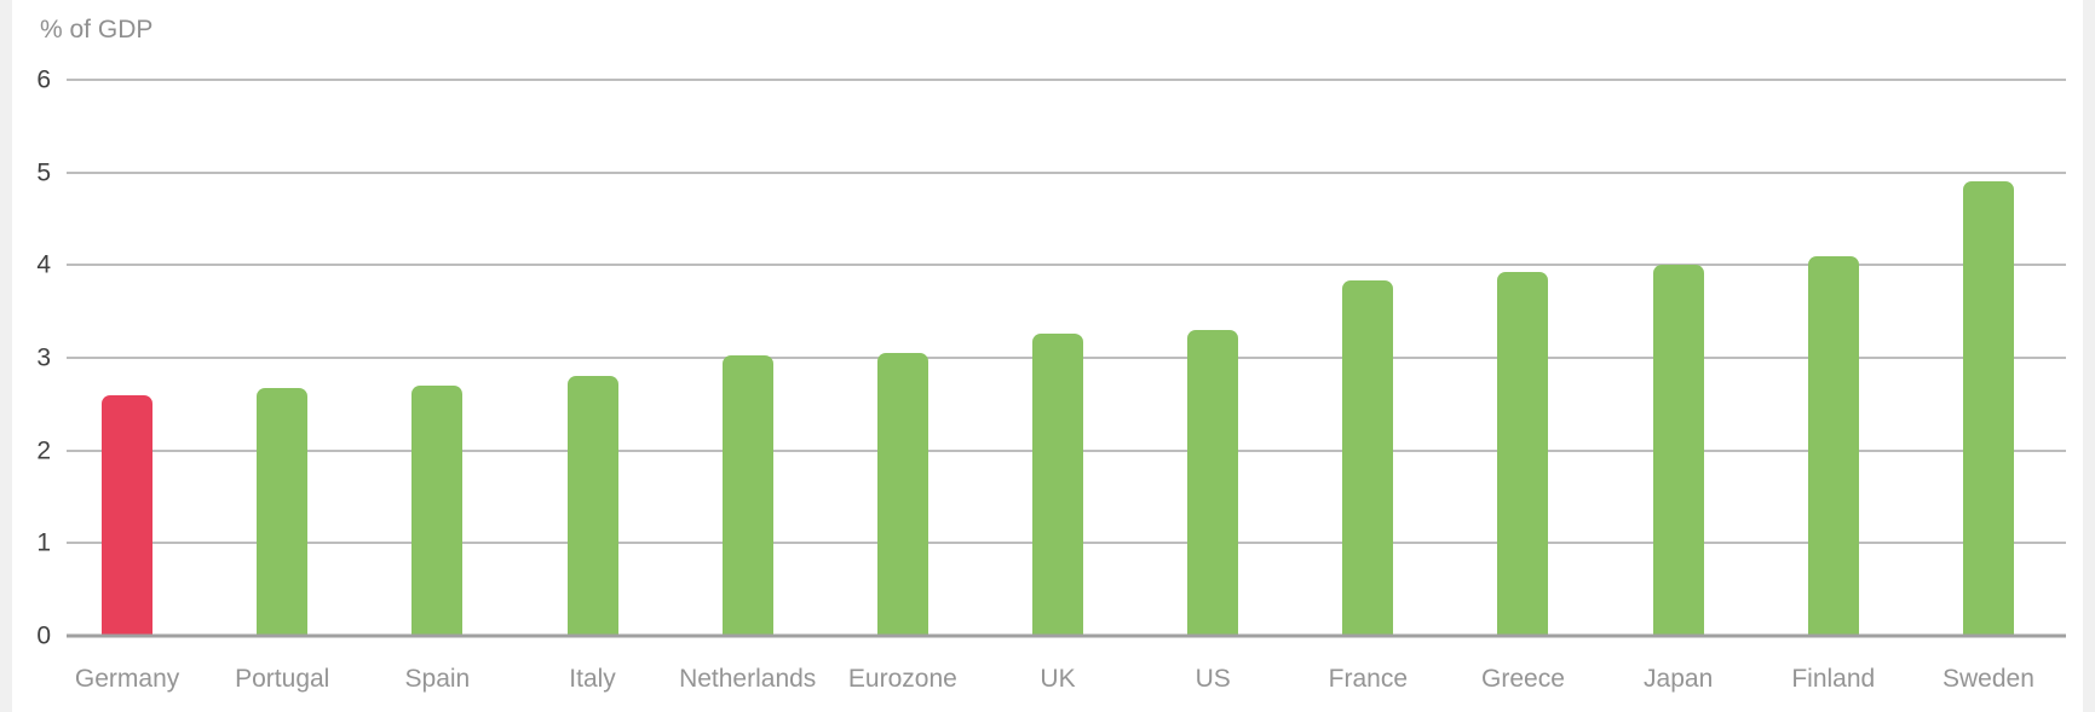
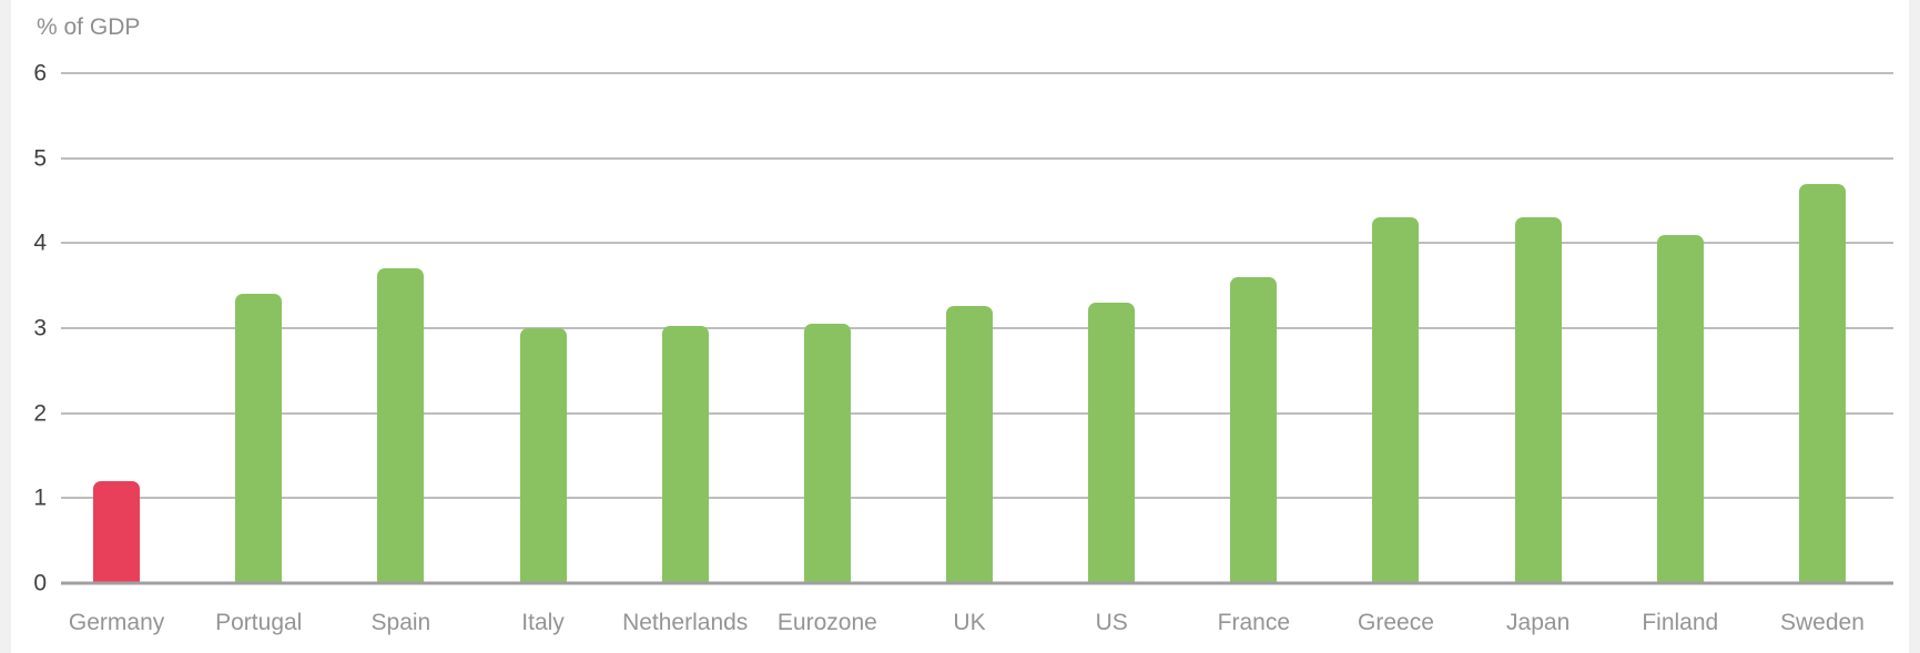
Germany: 2.6 -> 1.2
Portugal: 2.7 -> 3.4
Spain: 2.7 -> 3.7
Italy: 2.8 -> 3.0
France: 3.8 -> 3.6
Greece: 3.9 -> 4.3
Japan: 4.0 -> 4.3
Sweden: 4.9 -> 4.7
